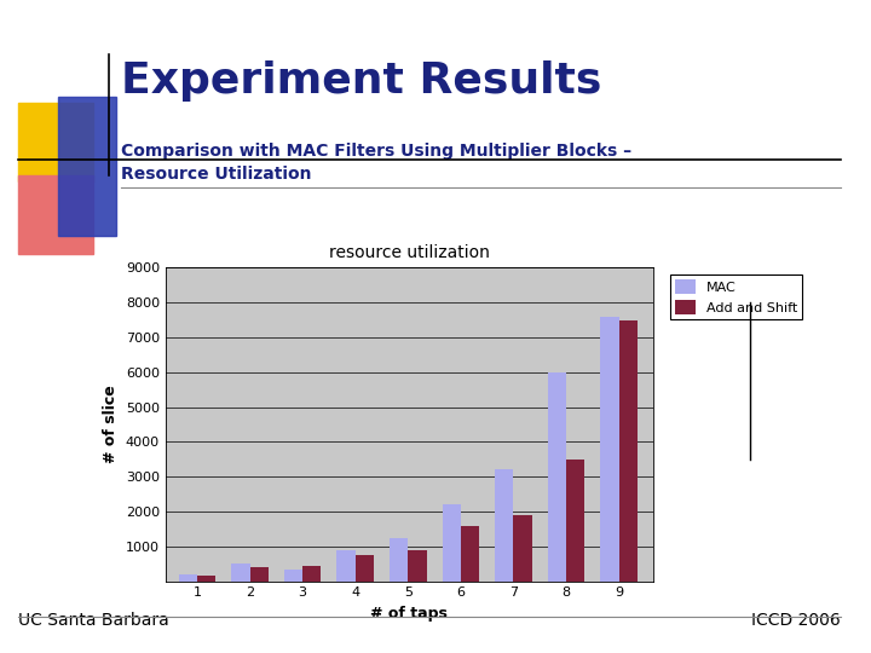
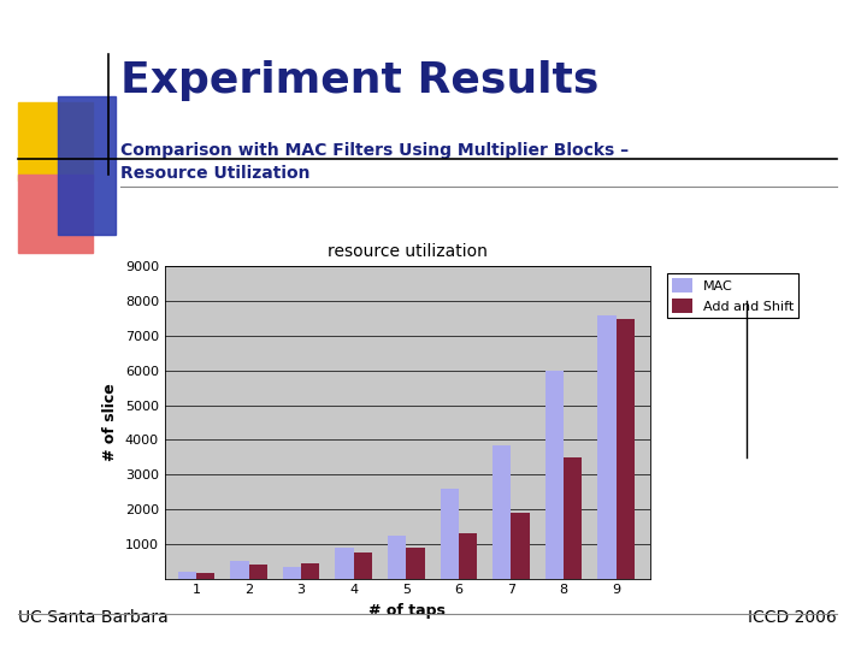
MAC/6: 2200 -> 2600
Add and Shift/6: 1600 -> 1300
MAC/7: 3200 -> 3850
